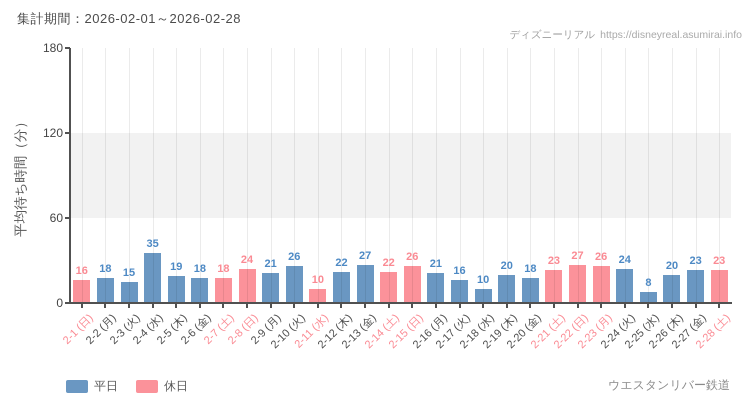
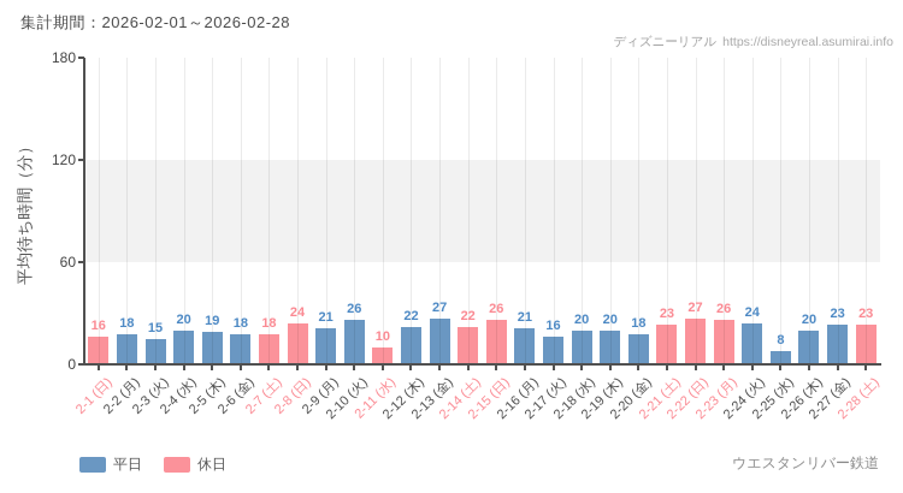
2-4 (水): 35 -> 20
2-18 (水): 10 -> 20
